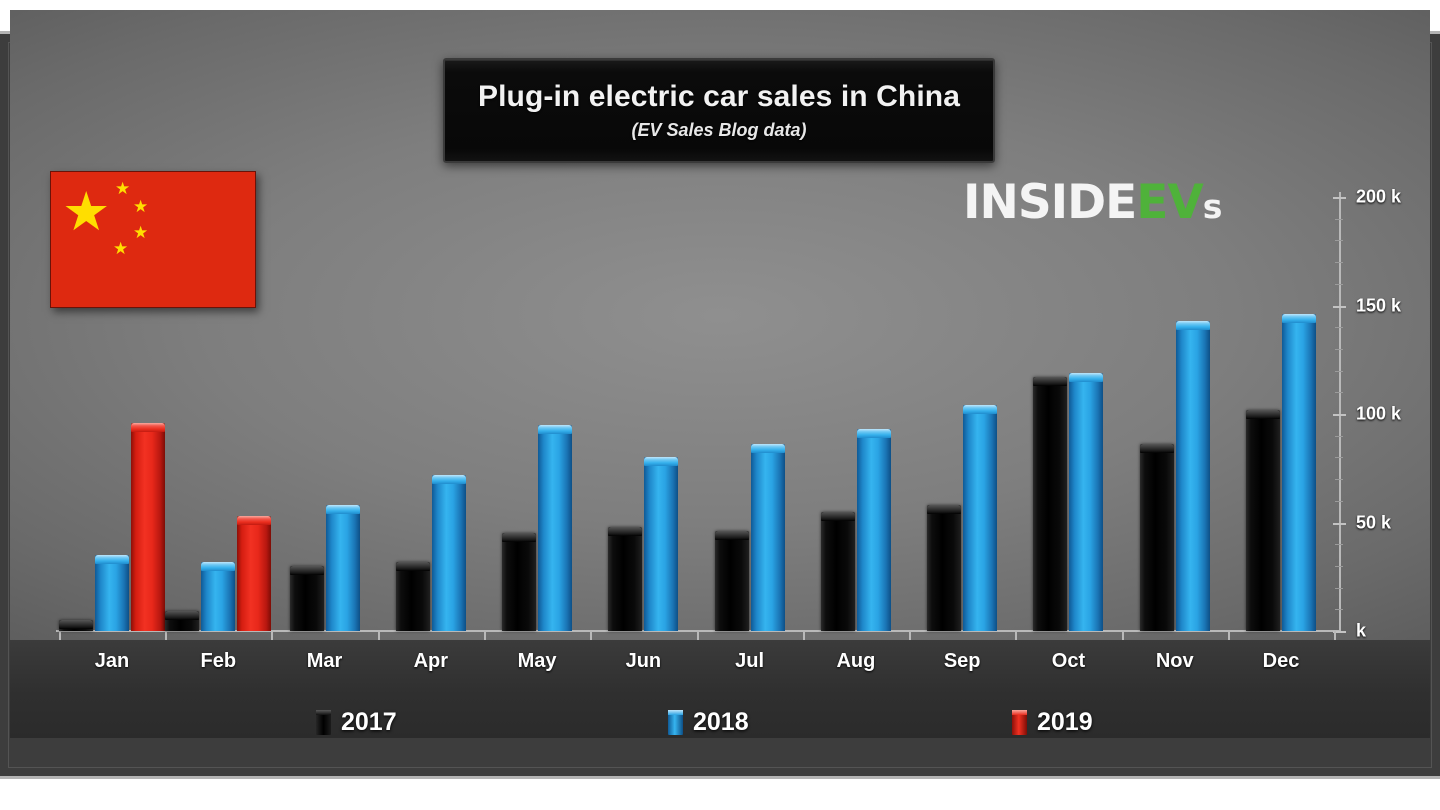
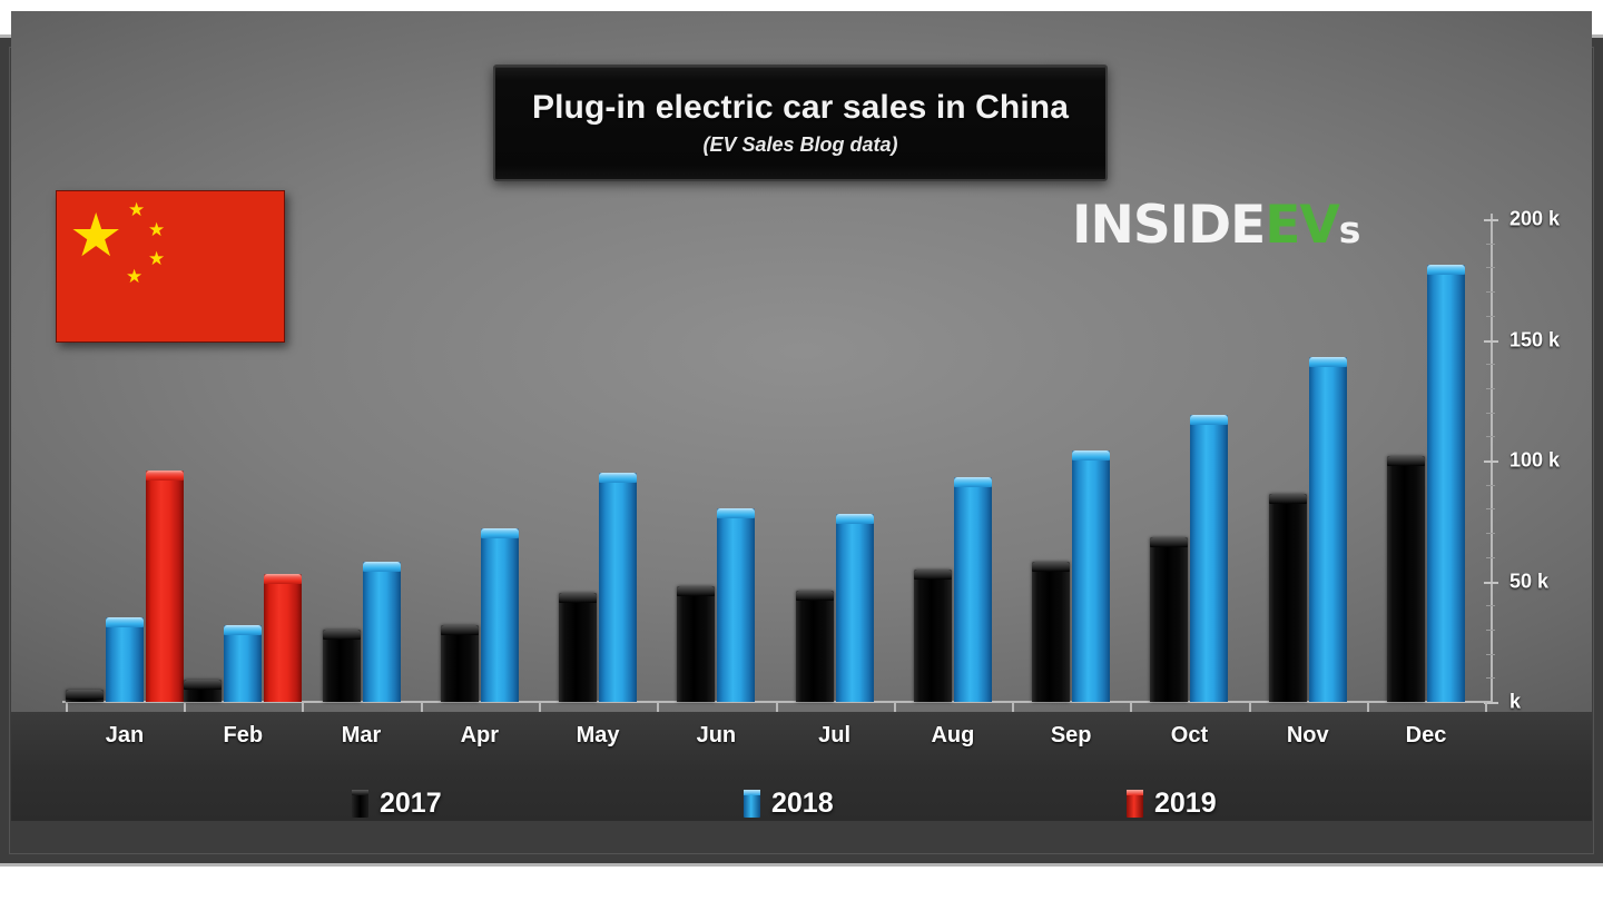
2018/Jul: 86k -> 78k
2017/Oct: 117k -> 68k
2018/Dec: 146k -> 181k
